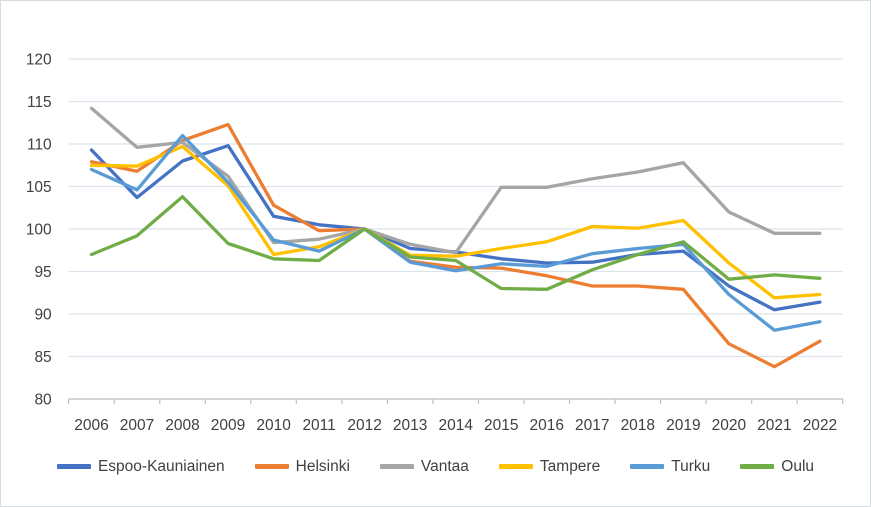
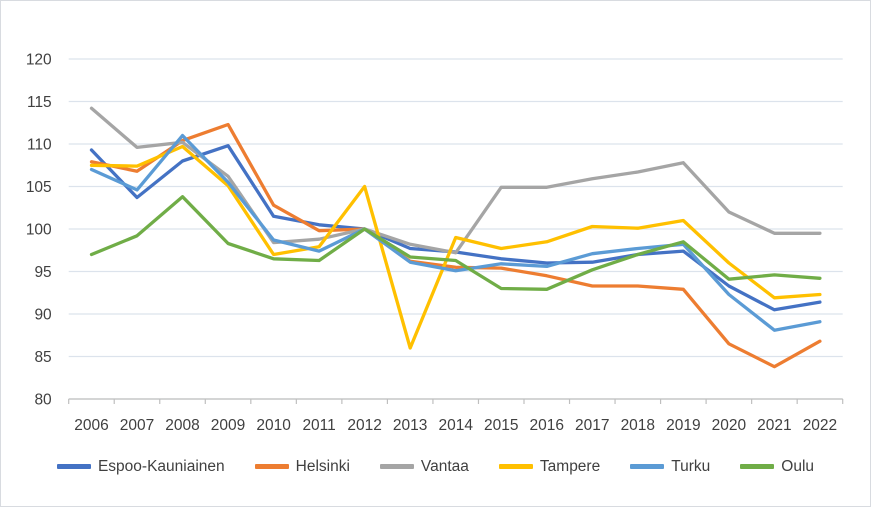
Tampere/2012: 100 -> 105
Tampere/2013: 97 -> 86
Tampere/2014: 97 -> 99
